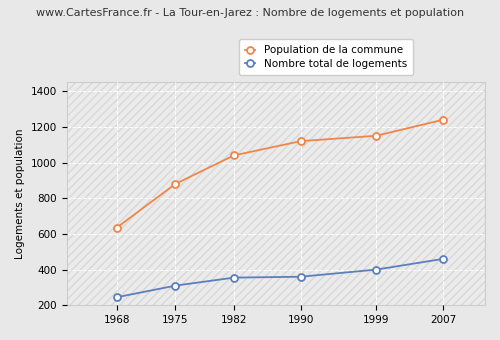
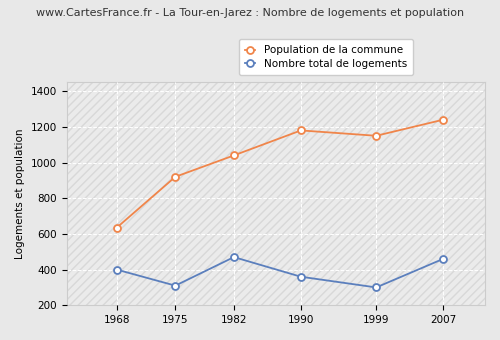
Nombre total de logements/1968: 240 -> 400
Population de la commune/1975: 880 -> 920
Nombre total de logements/1982: 360 -> 470
Population de la commune/1990: 1120 -> 1180
Nombre total de logements/1999: 400 -> 300
